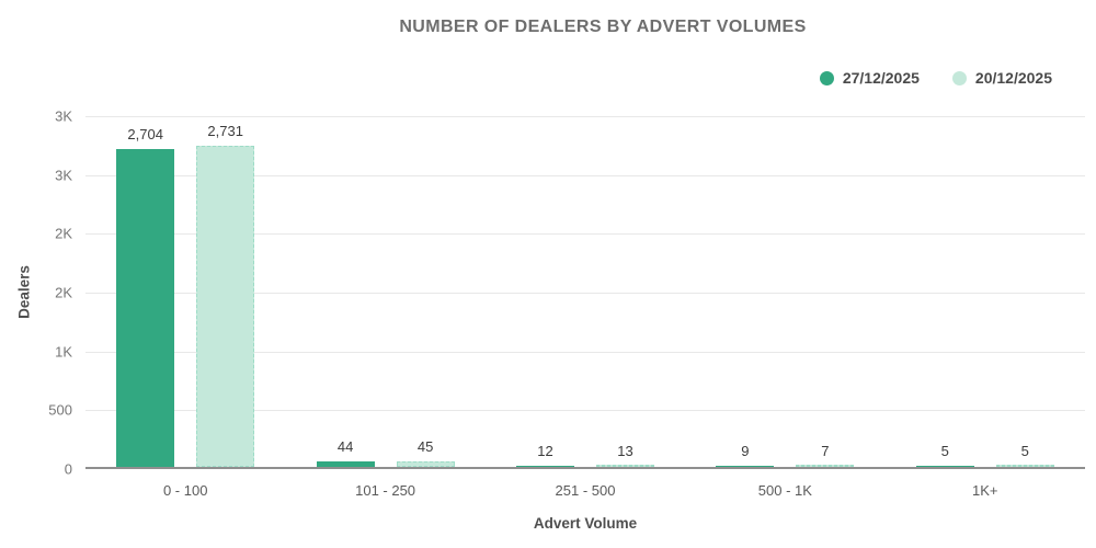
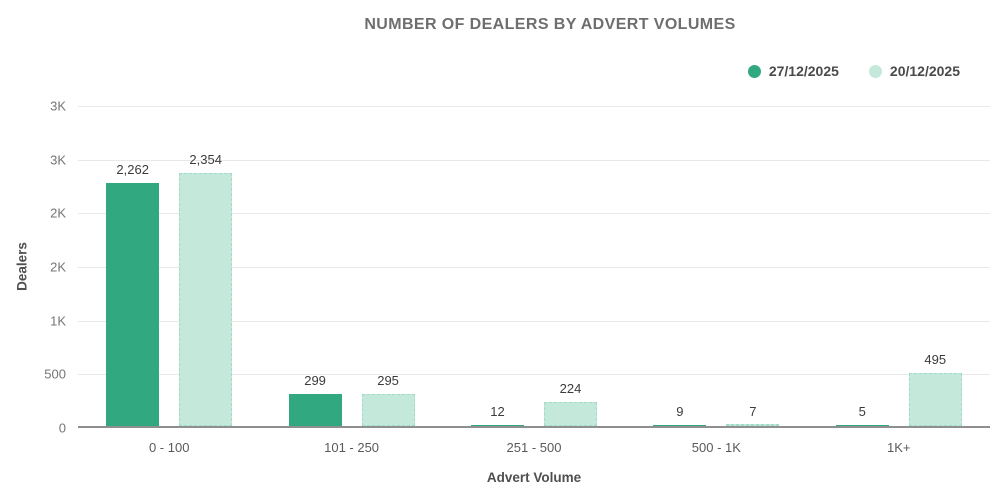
27/12/2025/0 - 100: 2,704 -> 2,262
20/12/2025/0 - 100: 2,731 -> 2,354
27/12/2025/101 - 250: 44 -> 299
20/12/2025/101 - 250: 45 -> 295
20/12/2025/251 - 500: 13 -> 224
20/12/2025/1K+: 5 -> 495
